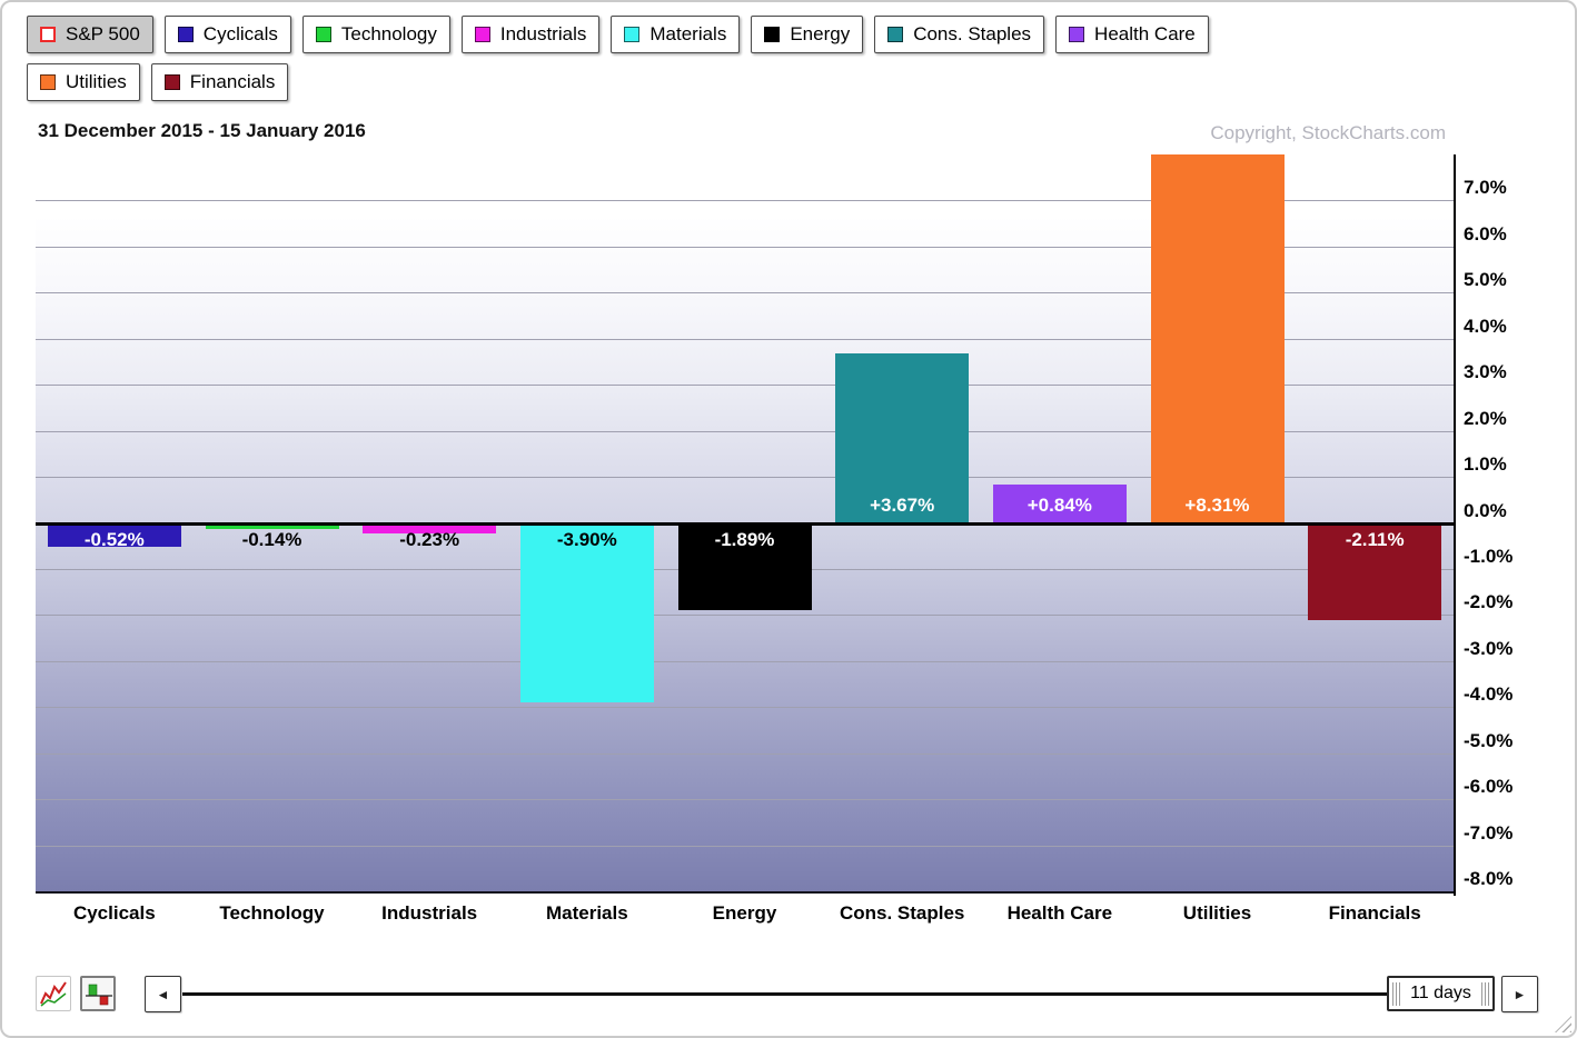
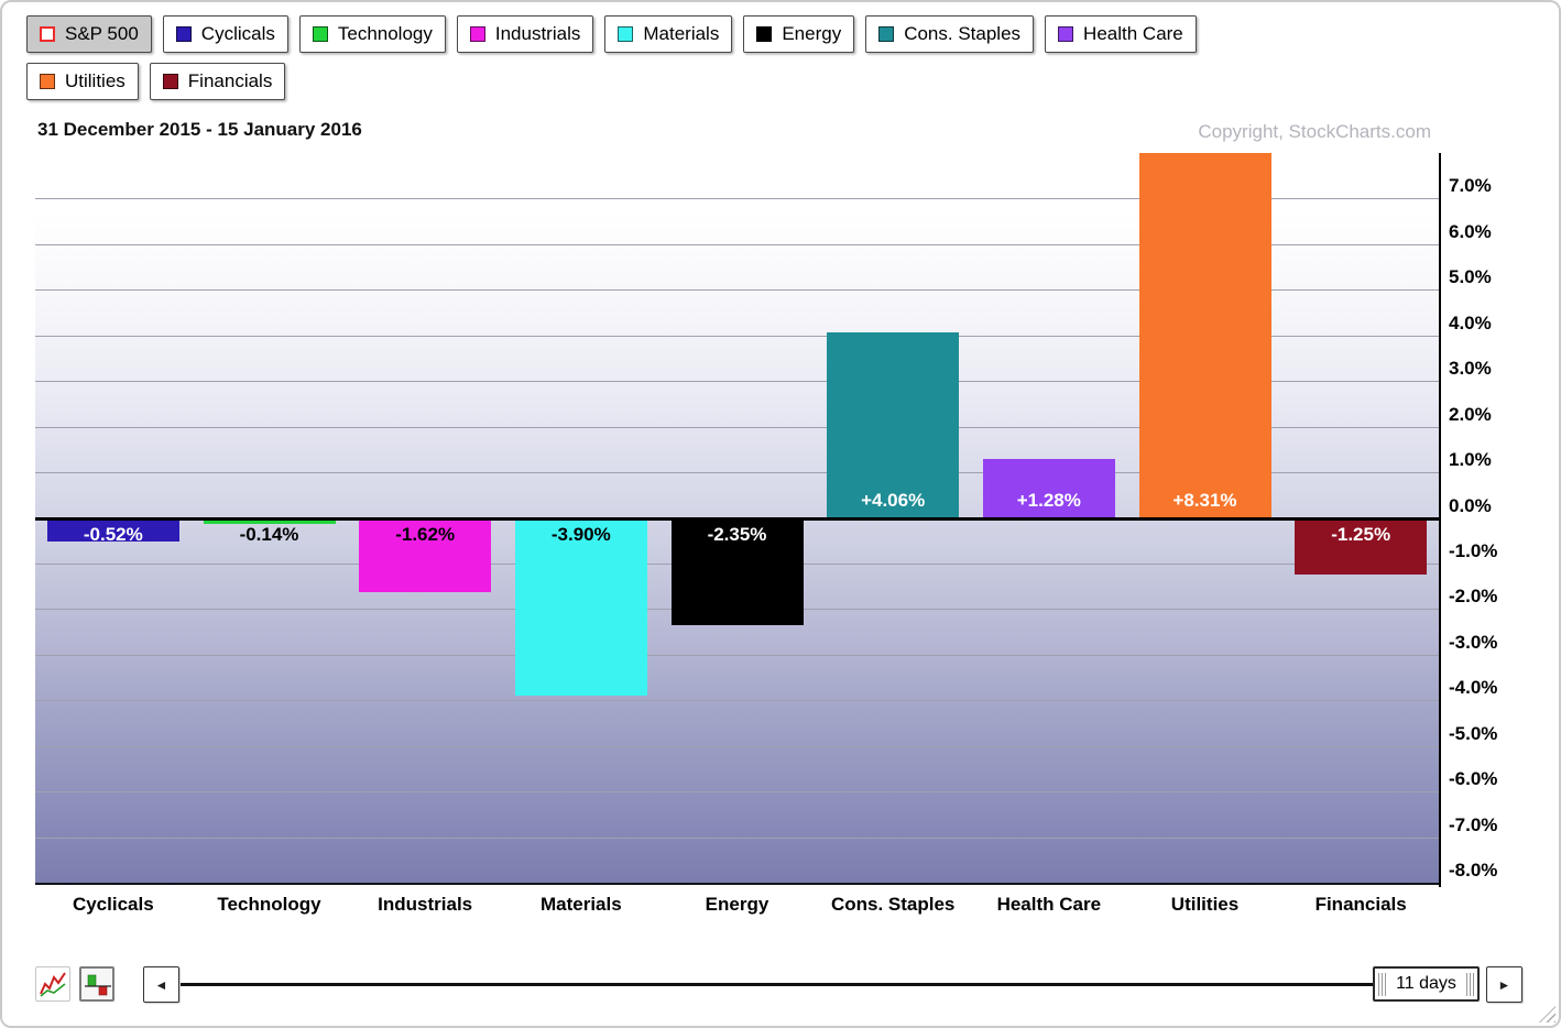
Industrials: -0.23% -> -1.62%
Energy: -1.89% -> -2.35%
Cons. Staples: +3.67% -> +4.06%
Health Care: +0.84% -> +1.28%
Financials: -2.11% -> -1.25%
